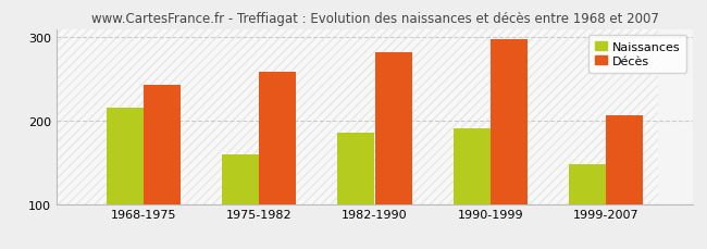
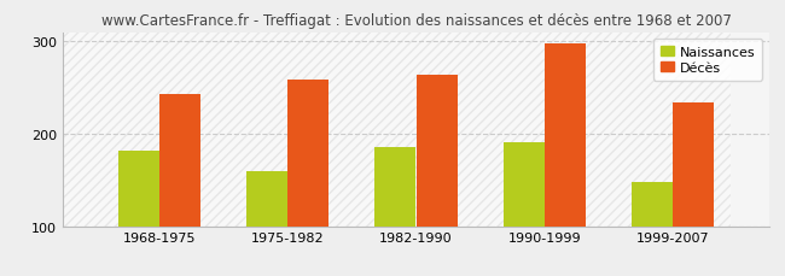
Naissances/1968-1975: 216 -> 182
Décès/1982-1990: 282 -> 264
Décès/1999-2007: 207 -> 234
